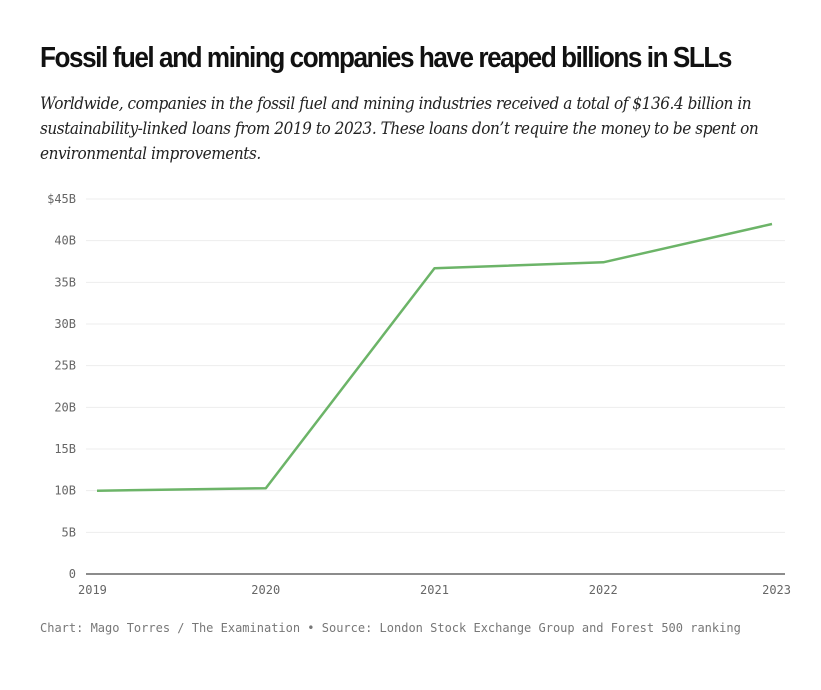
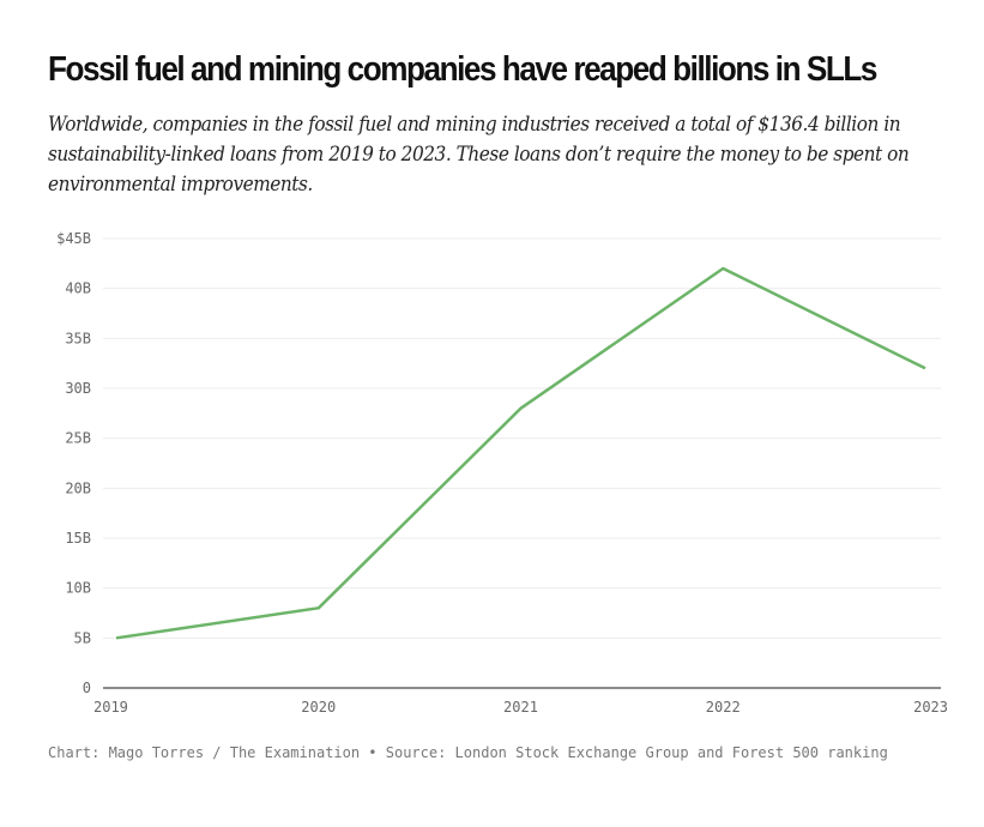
2019: $10B -> $5B
2020: $10B -> $8B
2021: $37B -> $28B
2022: $37B -> $42B
2023: $42B -> $32B
